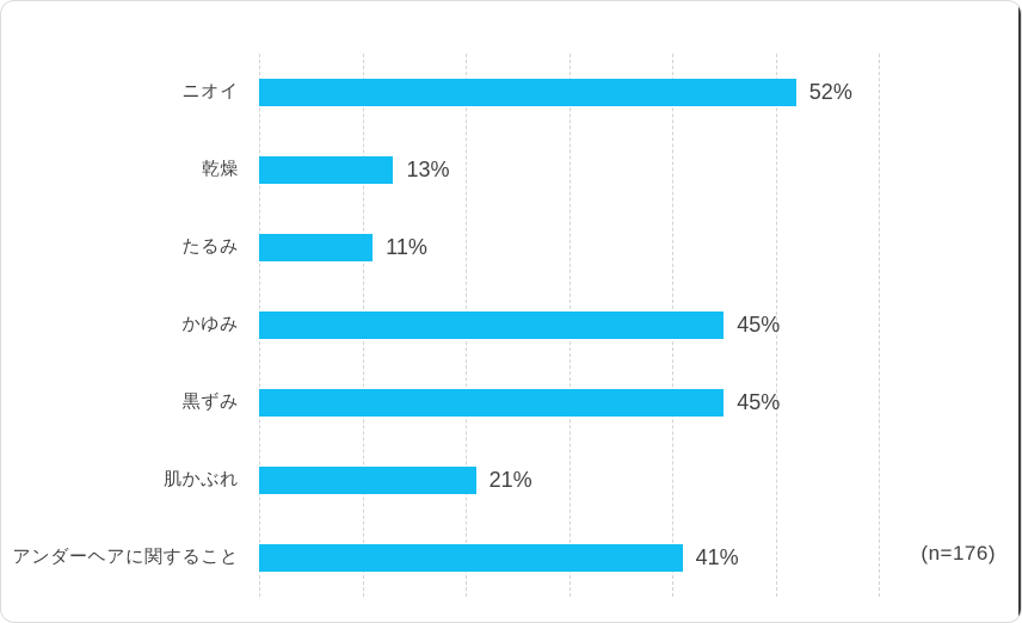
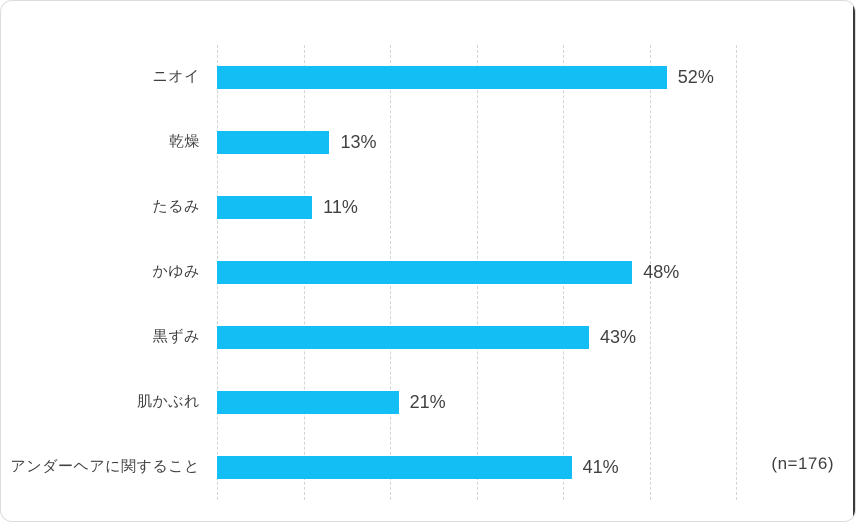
かゆみ: 45% -> 48%
黒ずみ: 45% -> 43%
